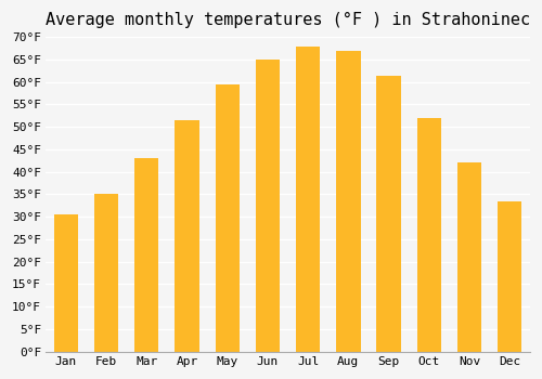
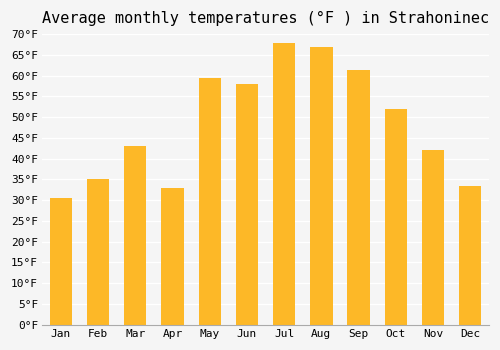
Apr: 51.5°F -> 33.0°F
Jun: 65.0°F -> 58.0°F
